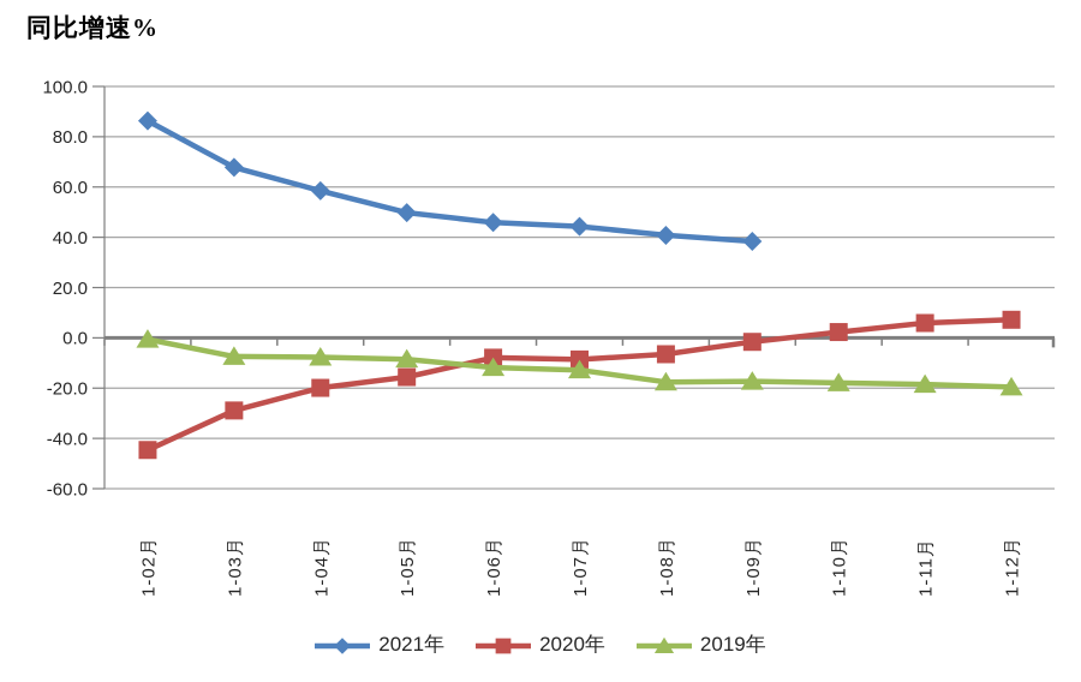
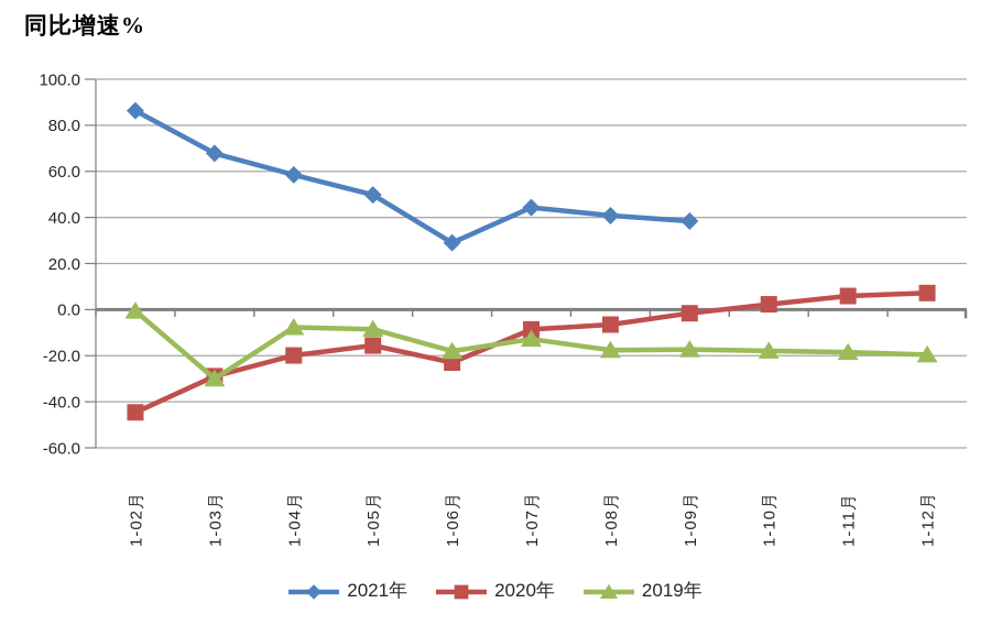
2019年/1-03月: -7 -> -30
2021年/1-06月: 46 -> 29
2020年/1-06月: -8 -> -23
2019年/1-06月: -12 -> -18
